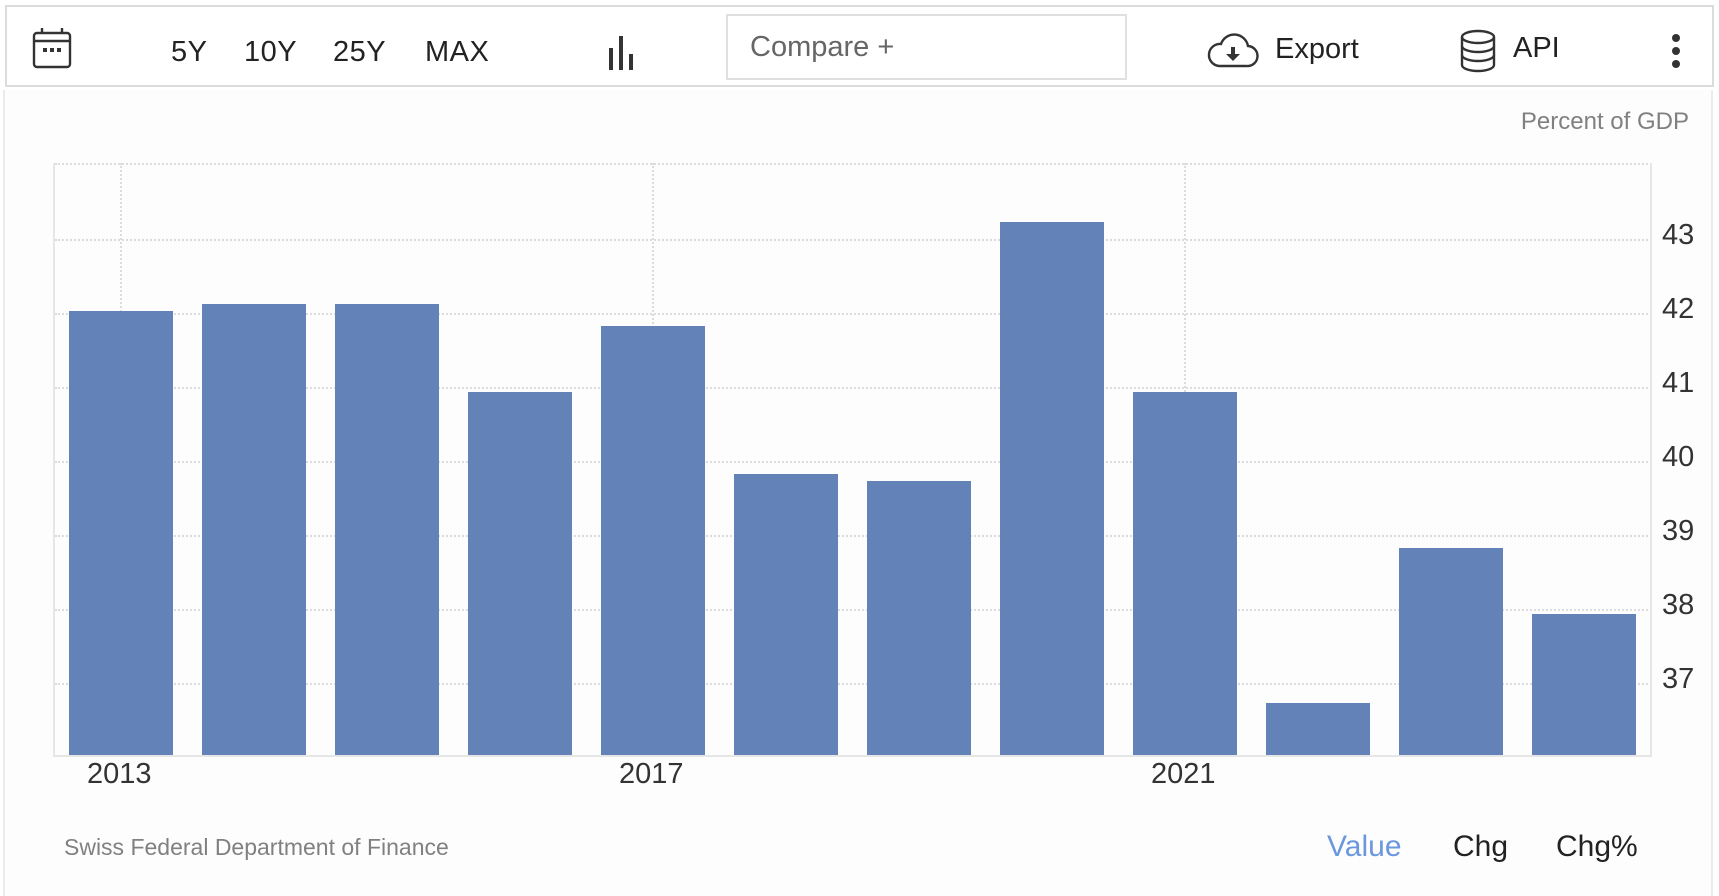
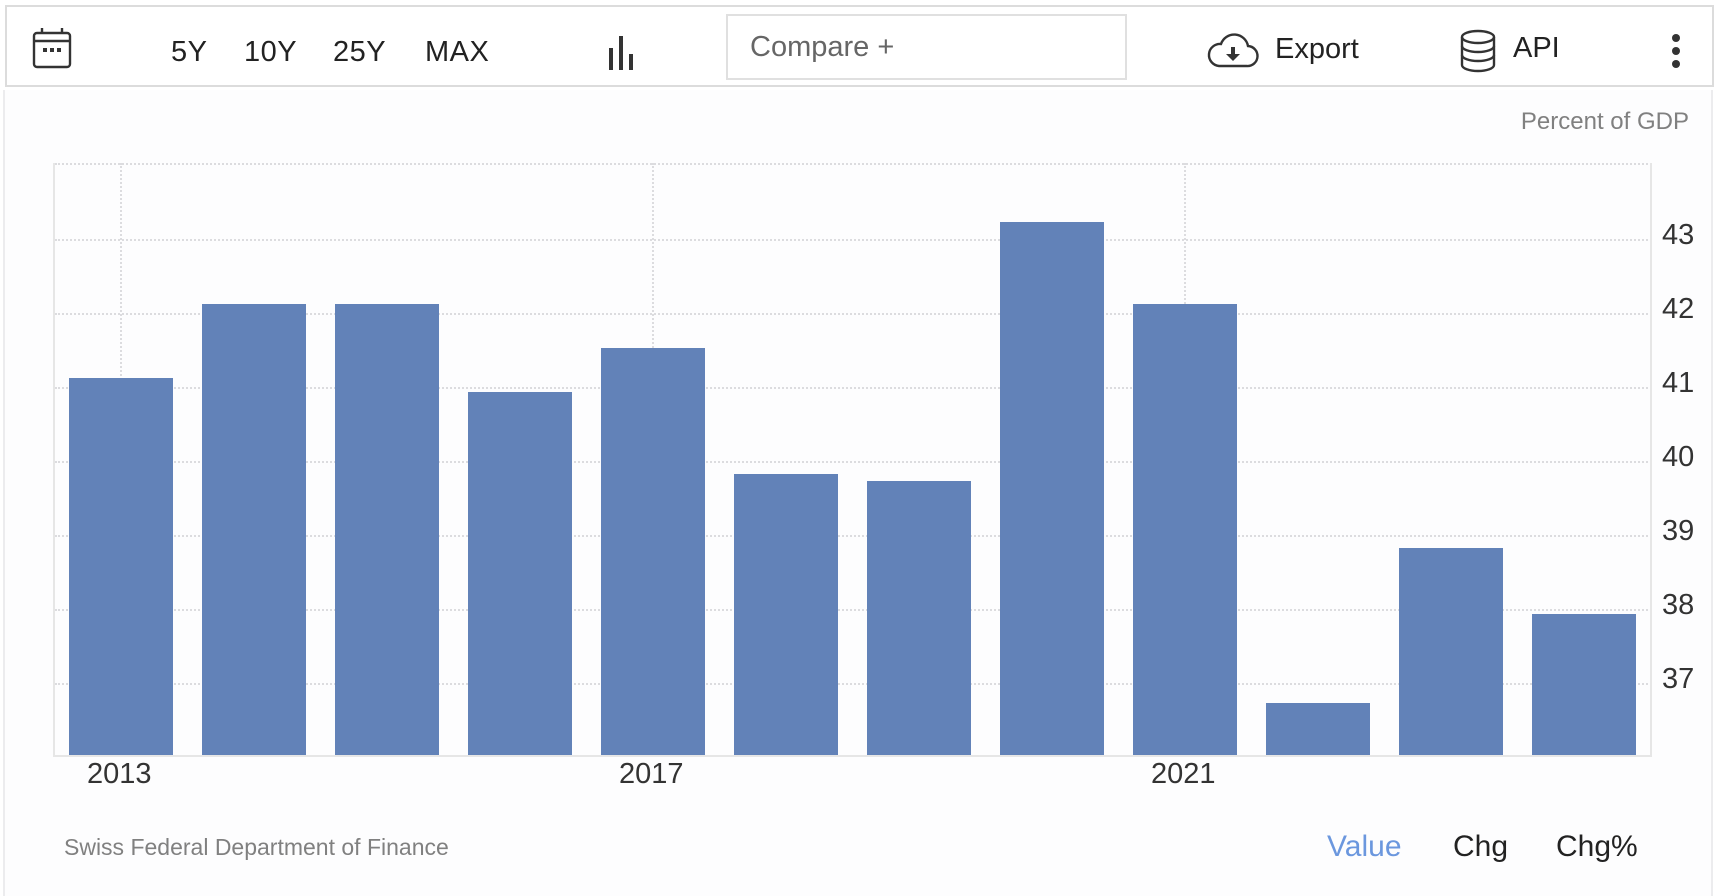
2013: 42.0 -> 41.1
2017: 41.8 -> 41.5
2021: 40.9 -> 42.1
